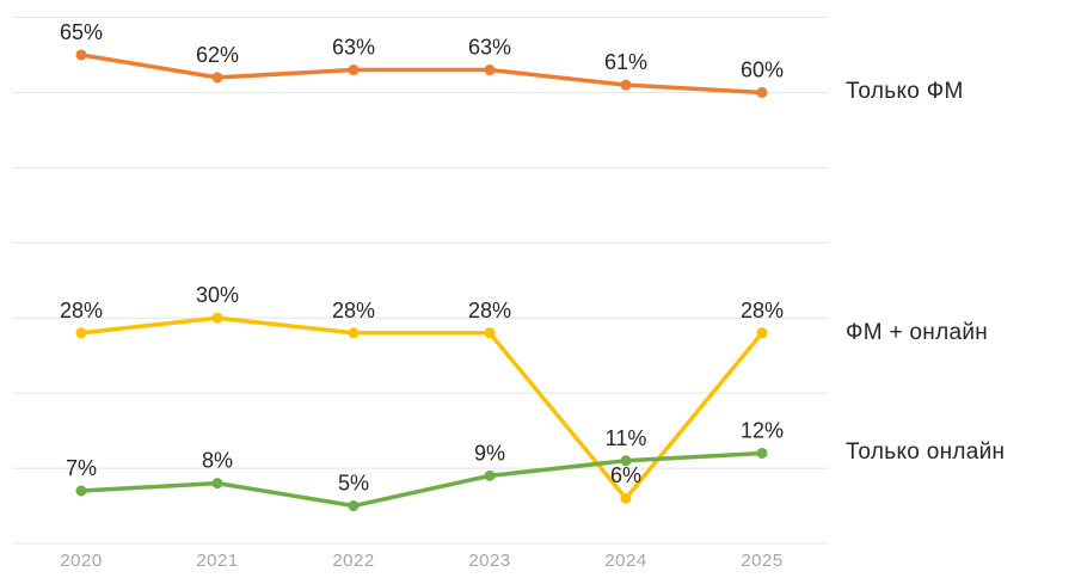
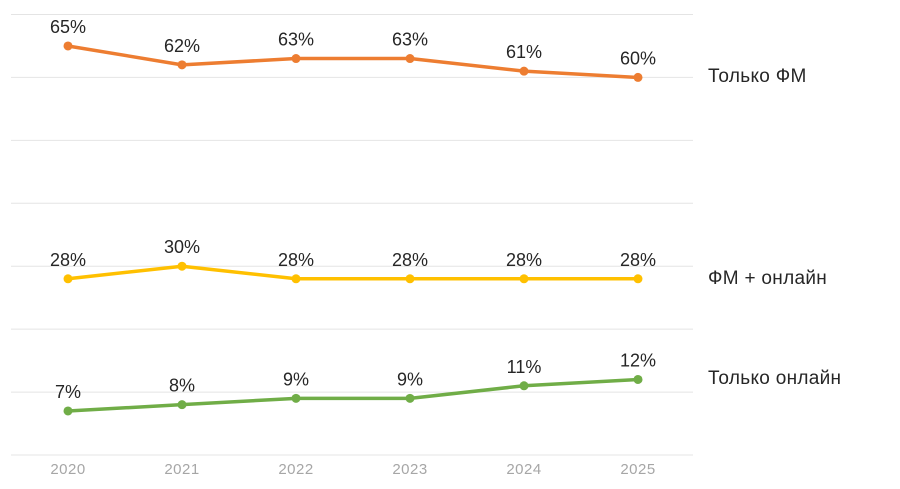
Только онлайн/2022: 5% -> 9%
ФМ + онлайн/2024: 6% -> 28%
